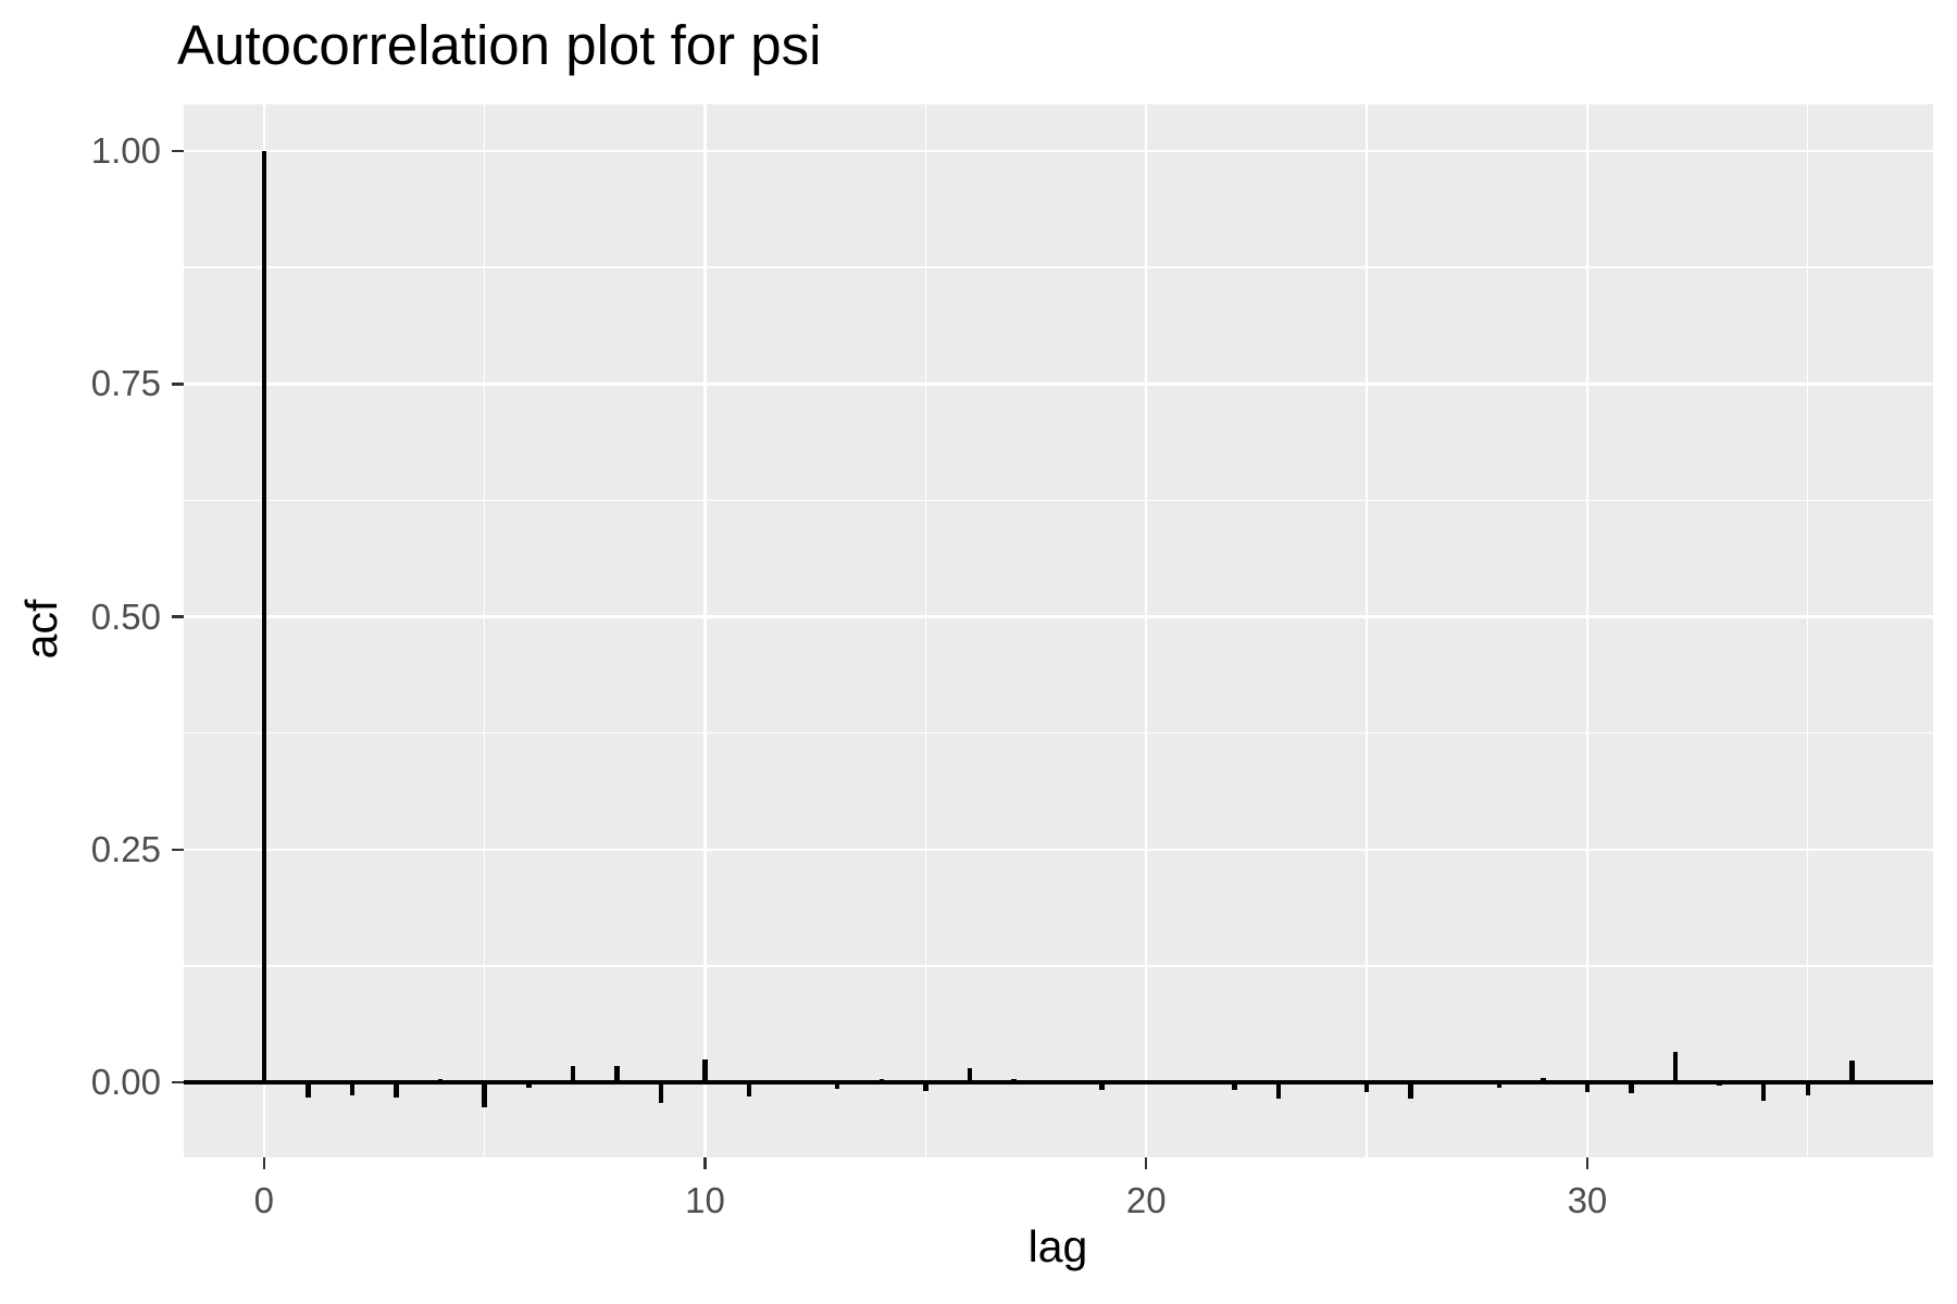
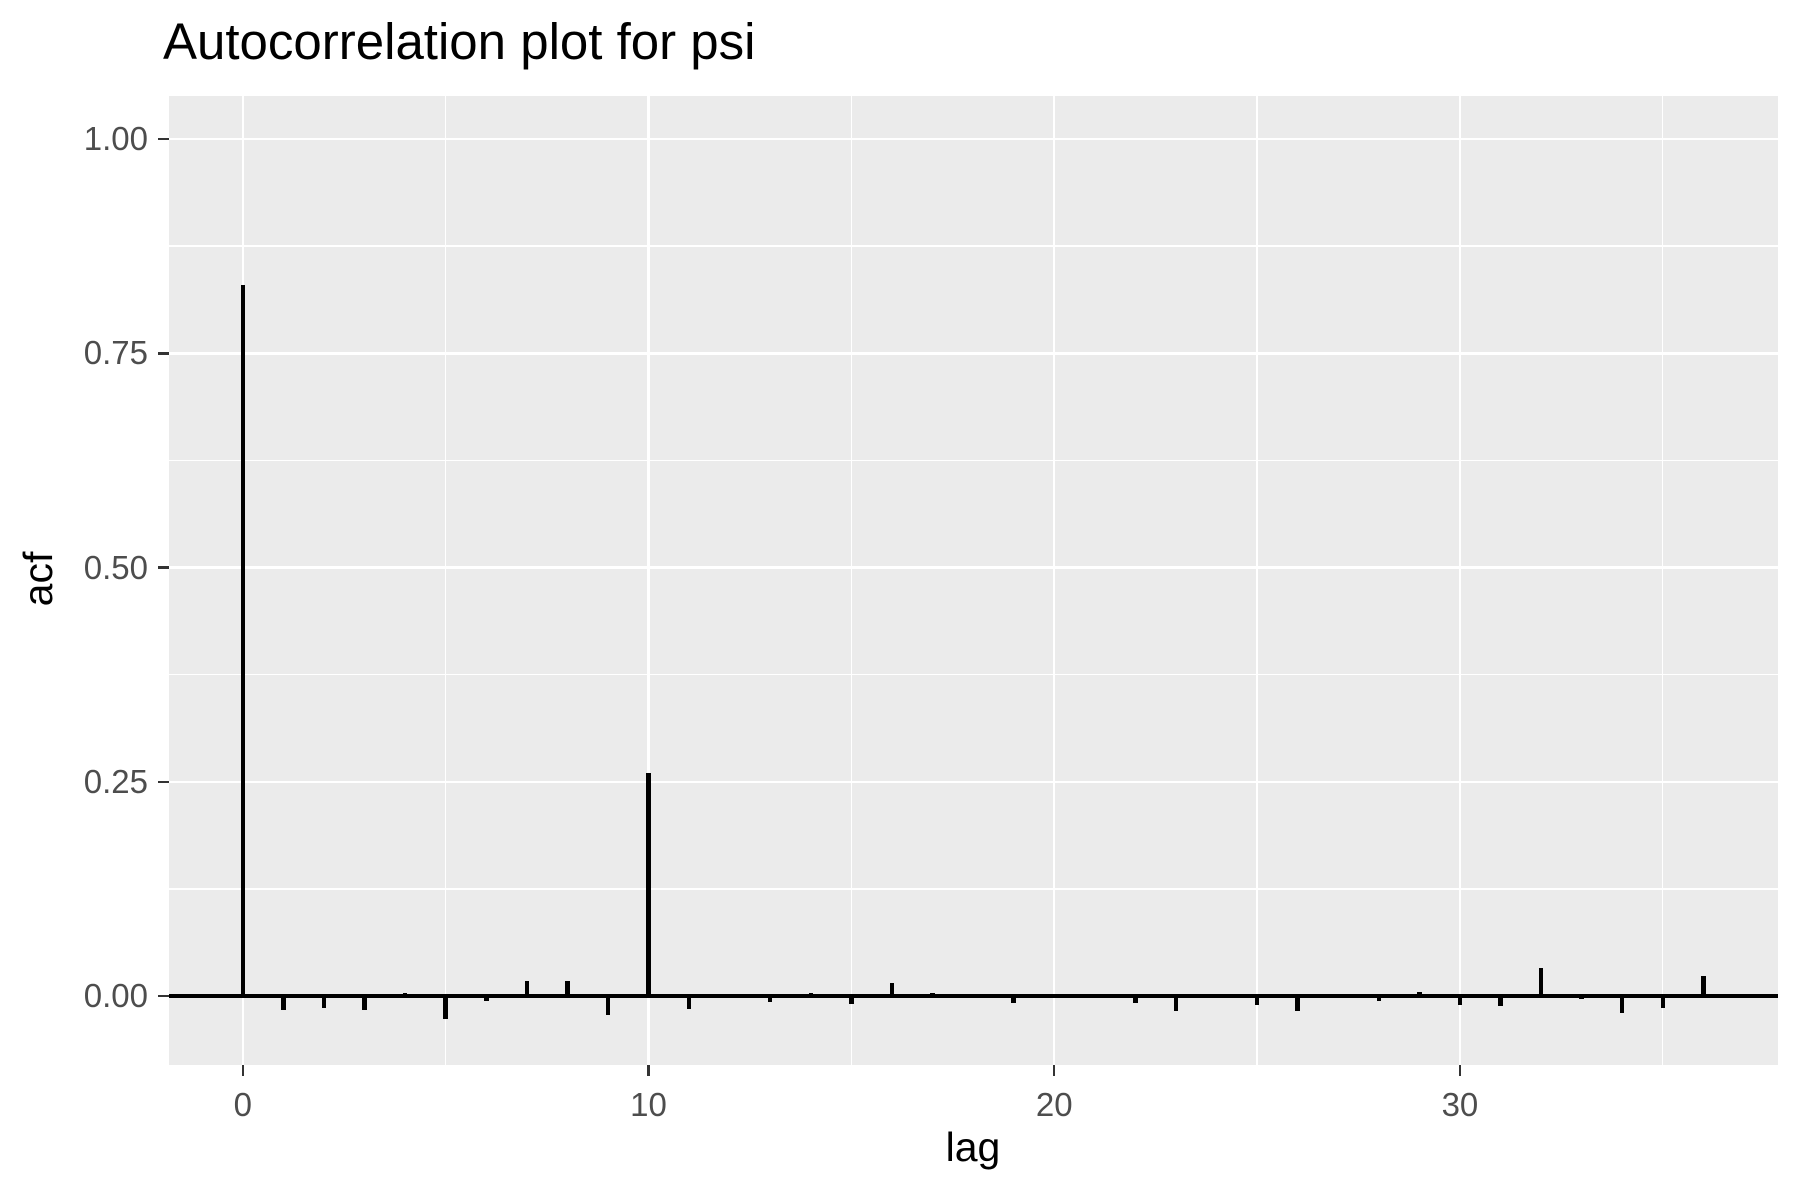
0: 1.00 -> 0.83
10: 0.03 -> 0.26
